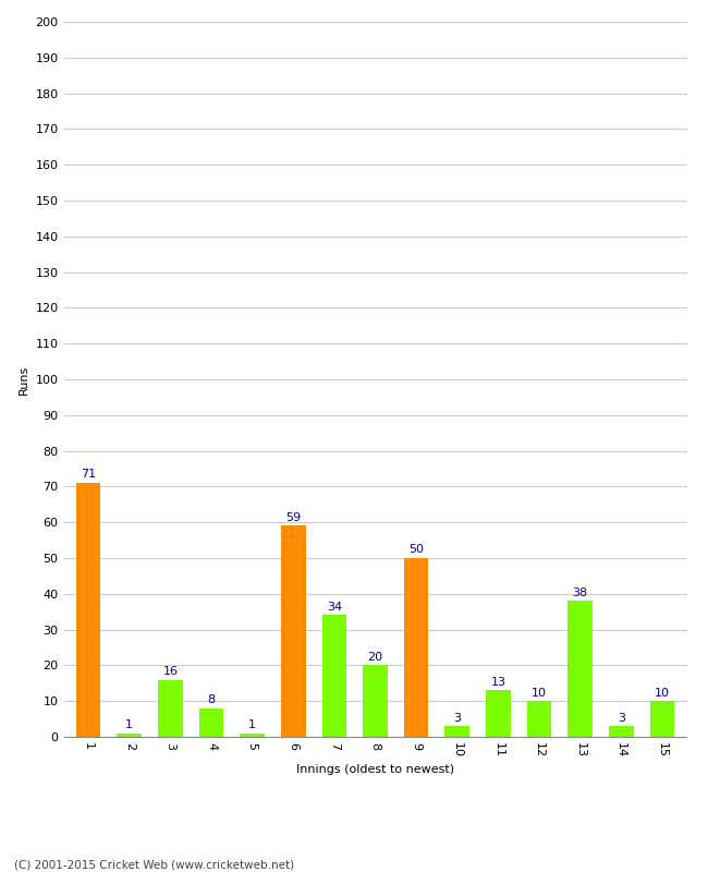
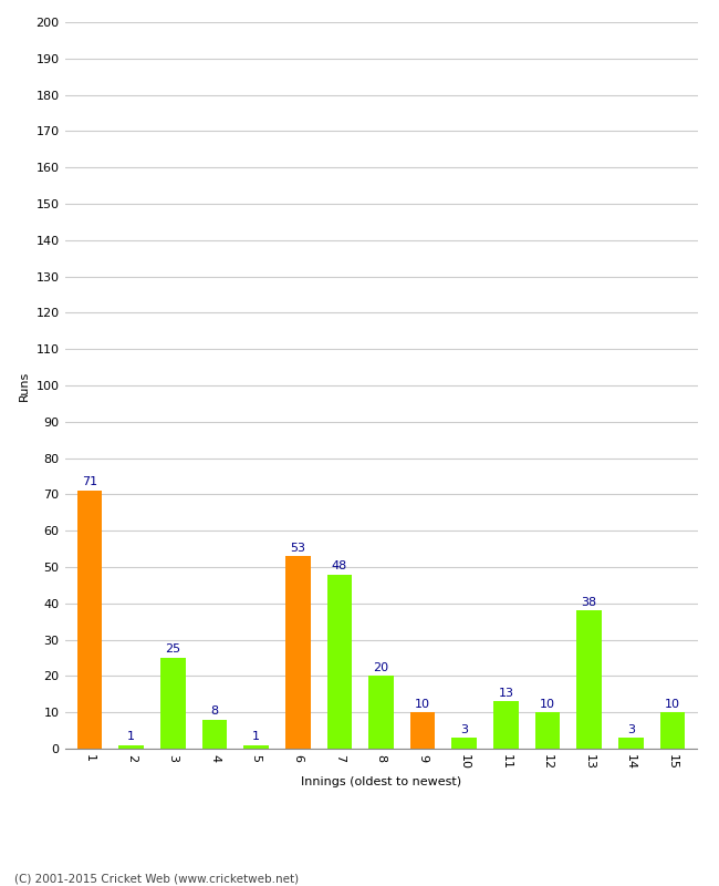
3: 16 -> 25
6: 59 -> 53
7: 34 -> 48
9: 50 -> 10
